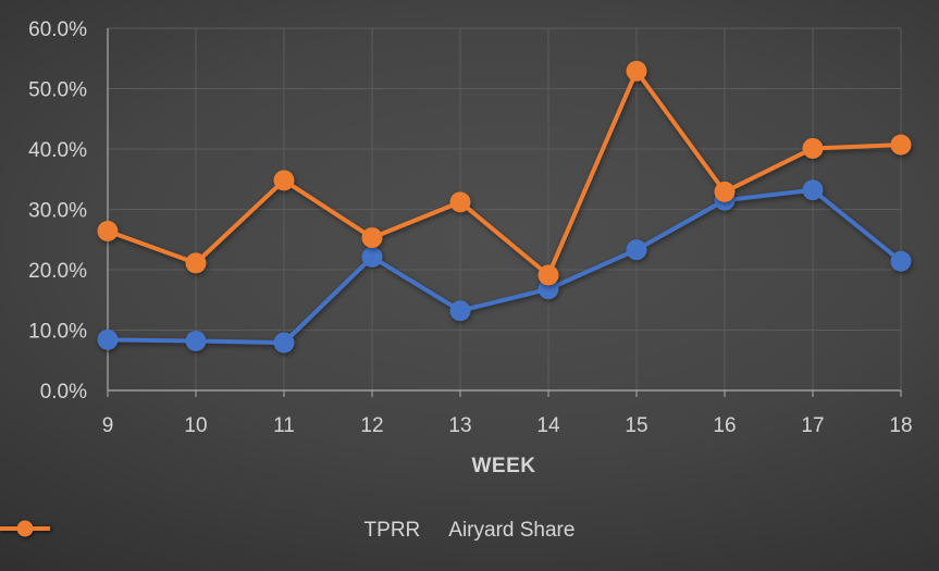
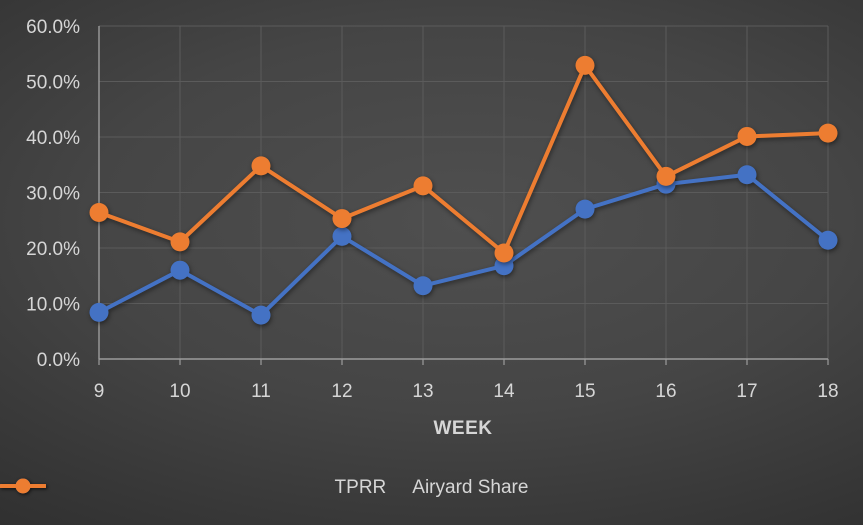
TPRR/10: 8% -> 16%
TPRR/15: 23% -> 27%
